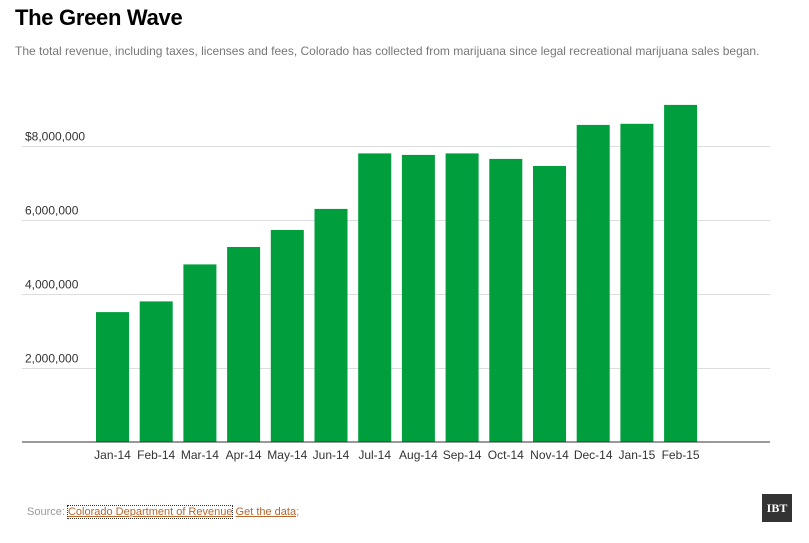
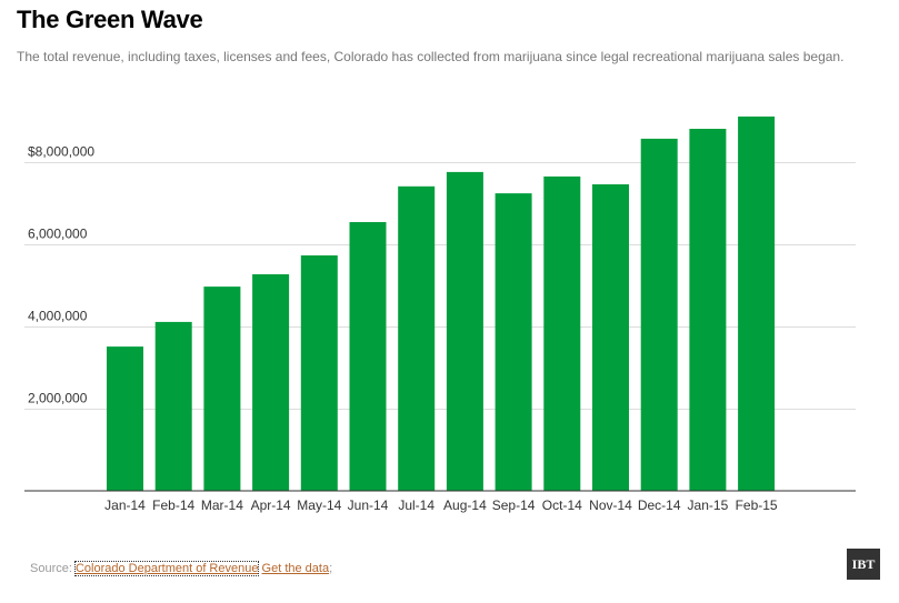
Feb-14: $3800000 -> $4100000
Mar-14: $4800000 -> $5000000
Jun-14: $6300000 -> $6500000
Jul-14: $7800000 -> $7400000
Sep-14: $7800000 -> $7200000
Jan-15: $8600000 -> $8800000
